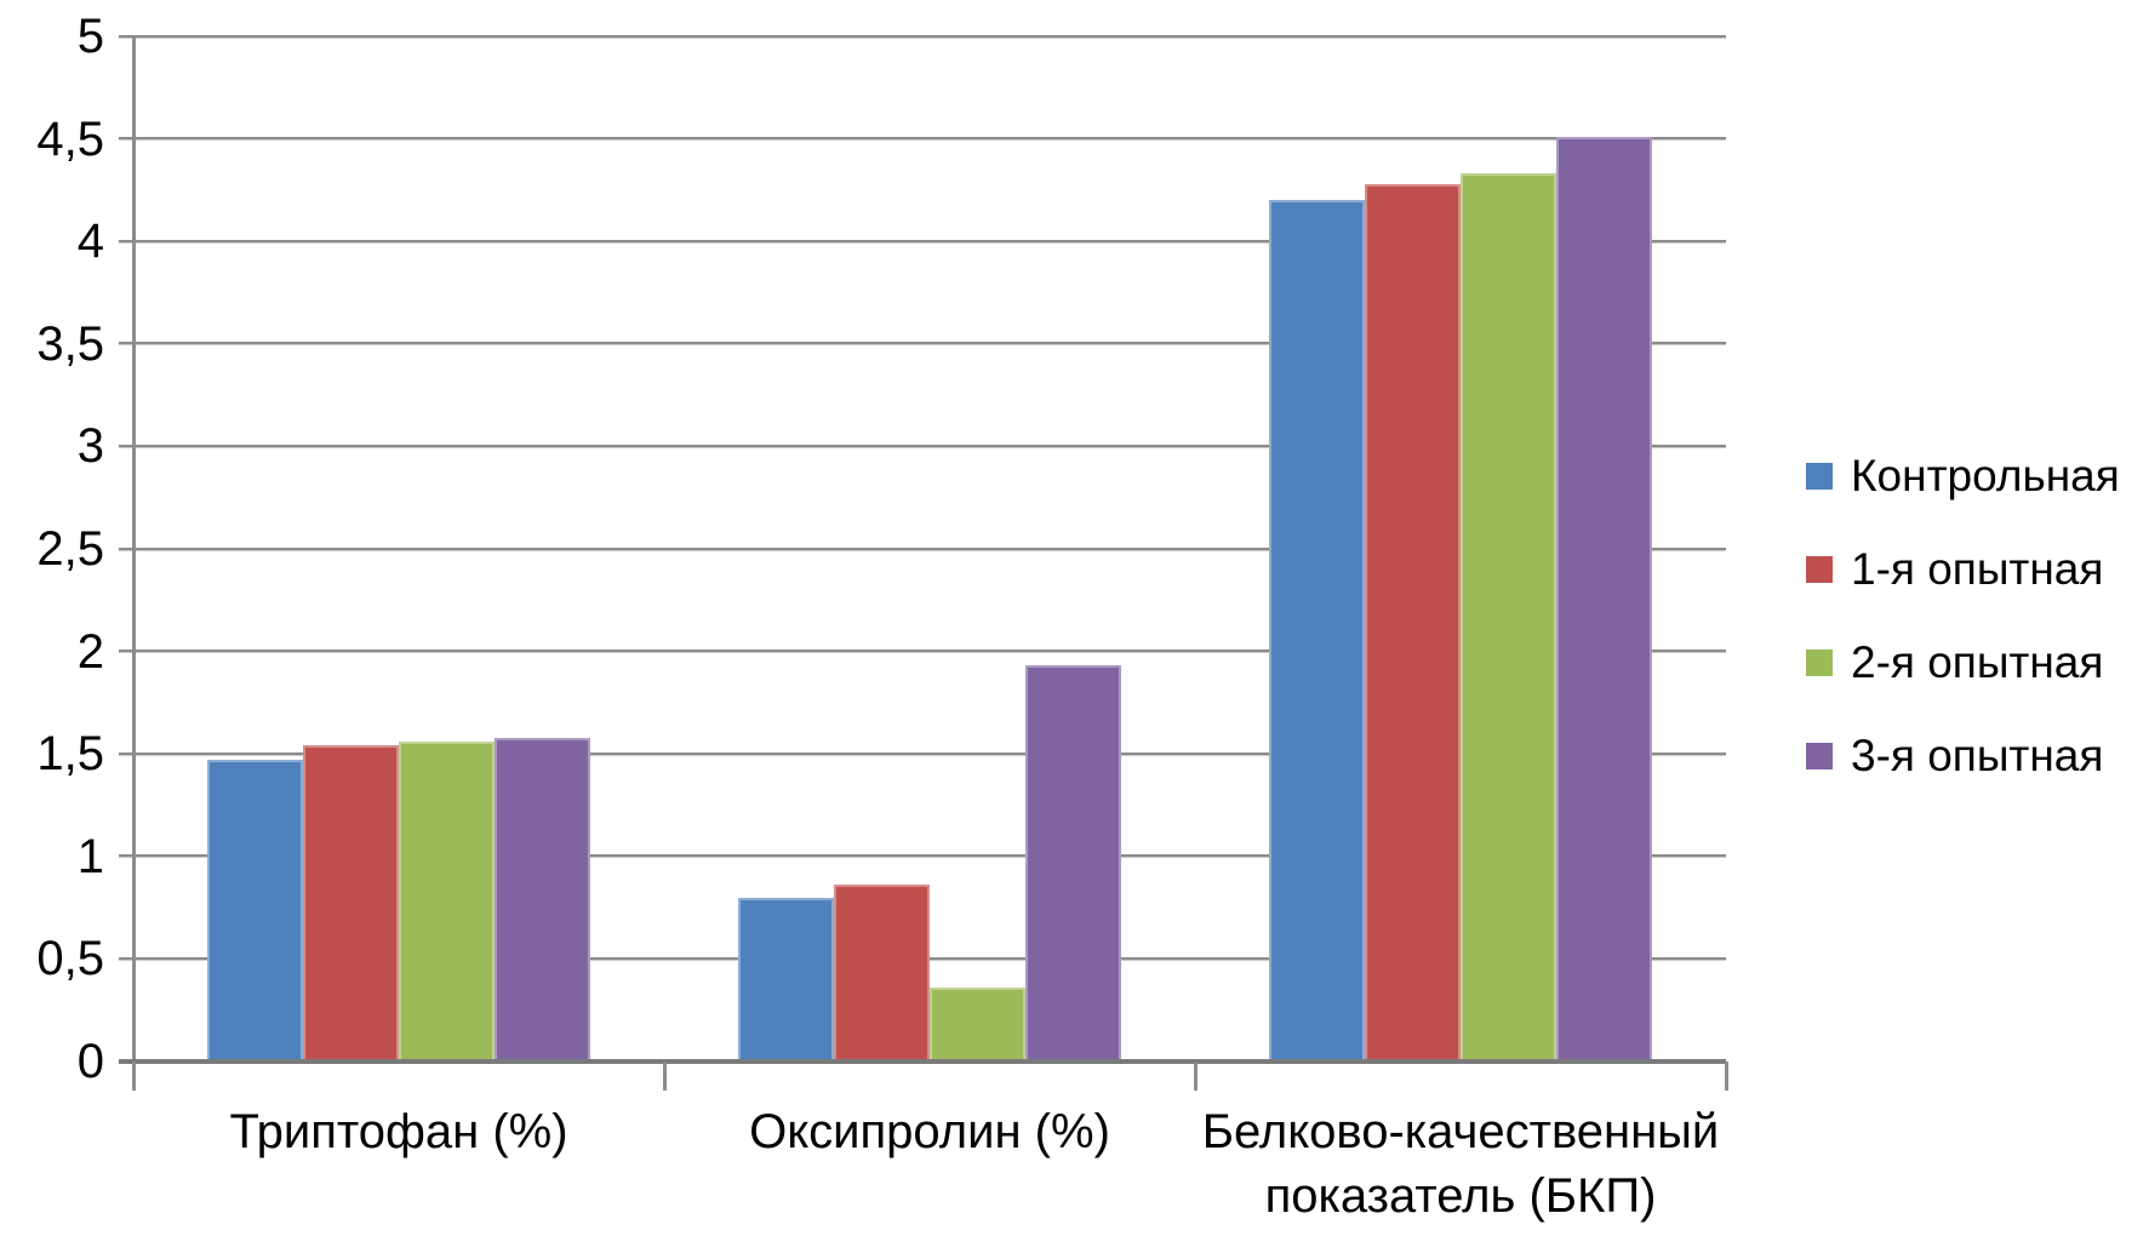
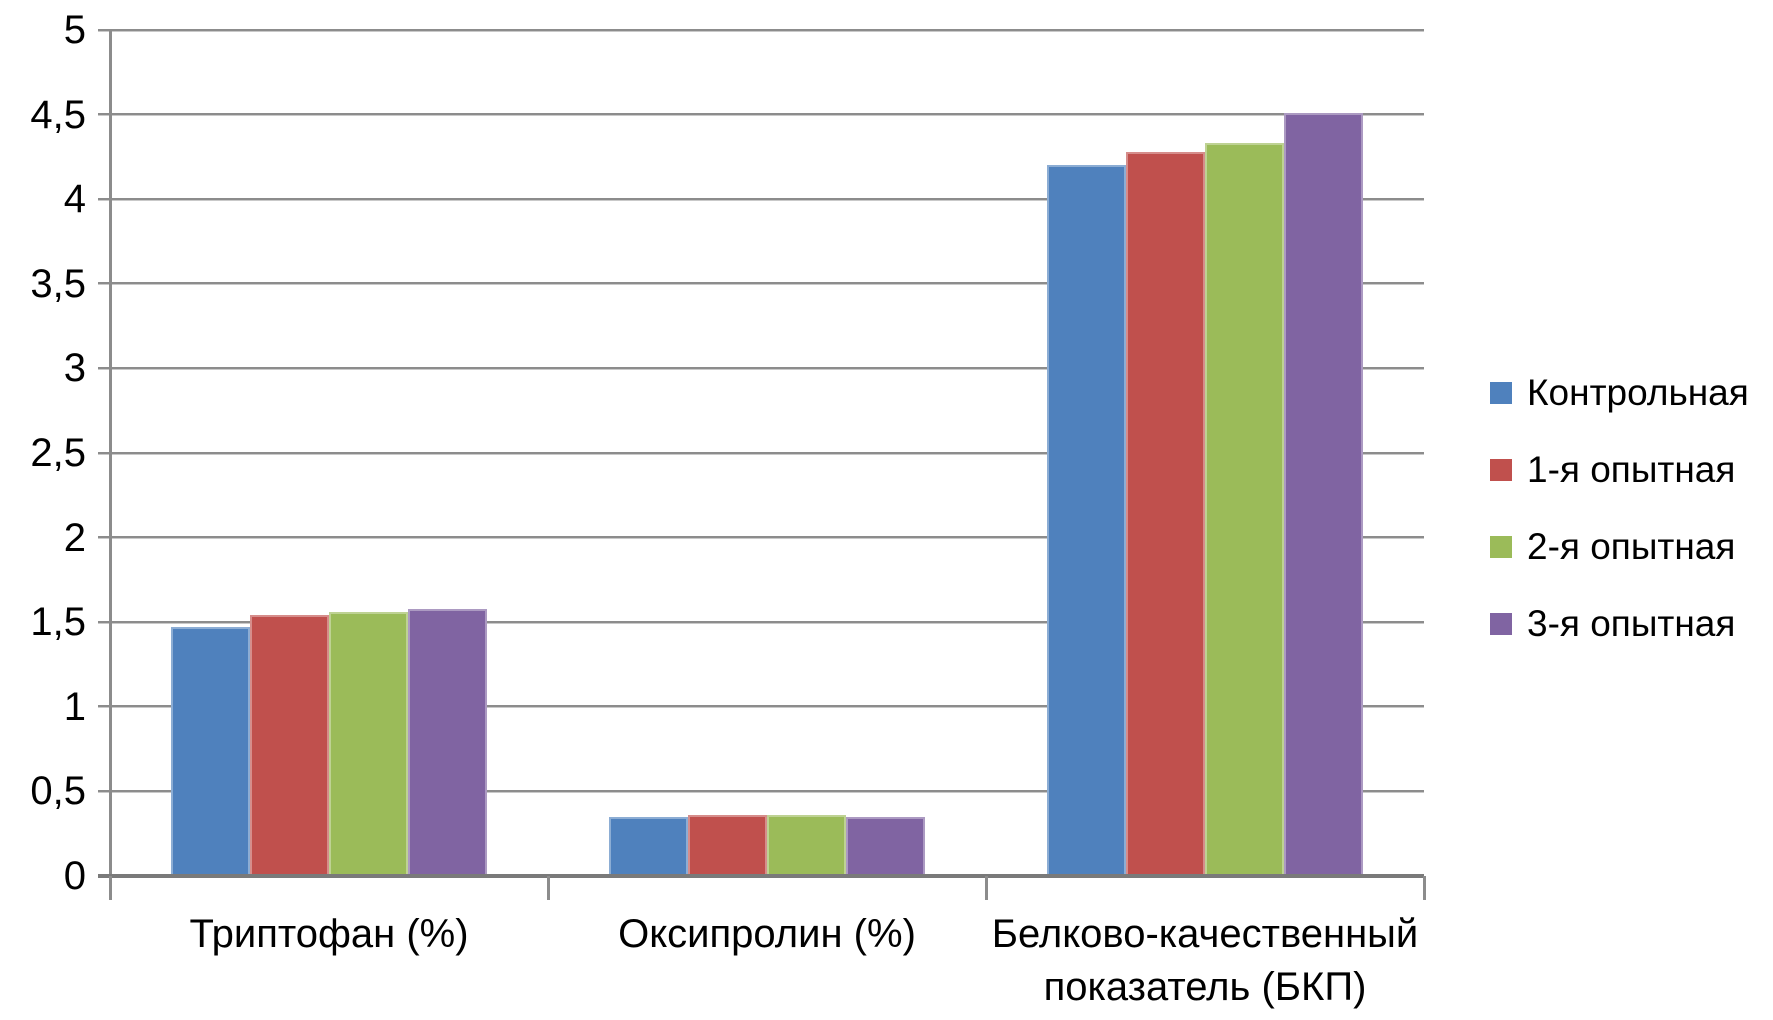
Контрольная/Оксипролин (%): 0.80 -> 0.35
1-я опытная/Оксипролин (%): 0.86 -> 0.36
3-я опытная/Оксипролин (%): 1.93 -> 0.35
